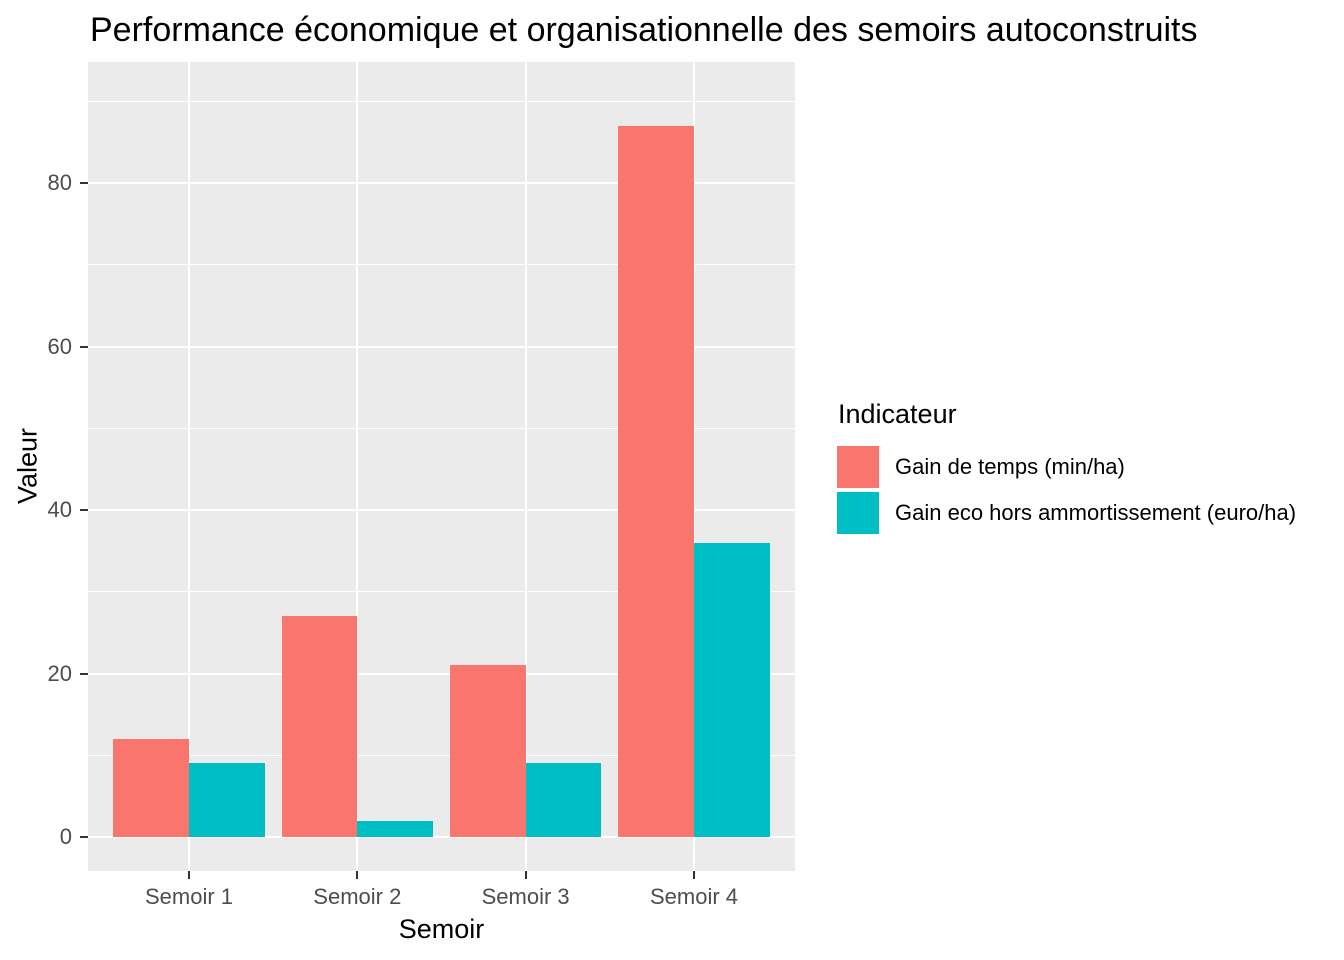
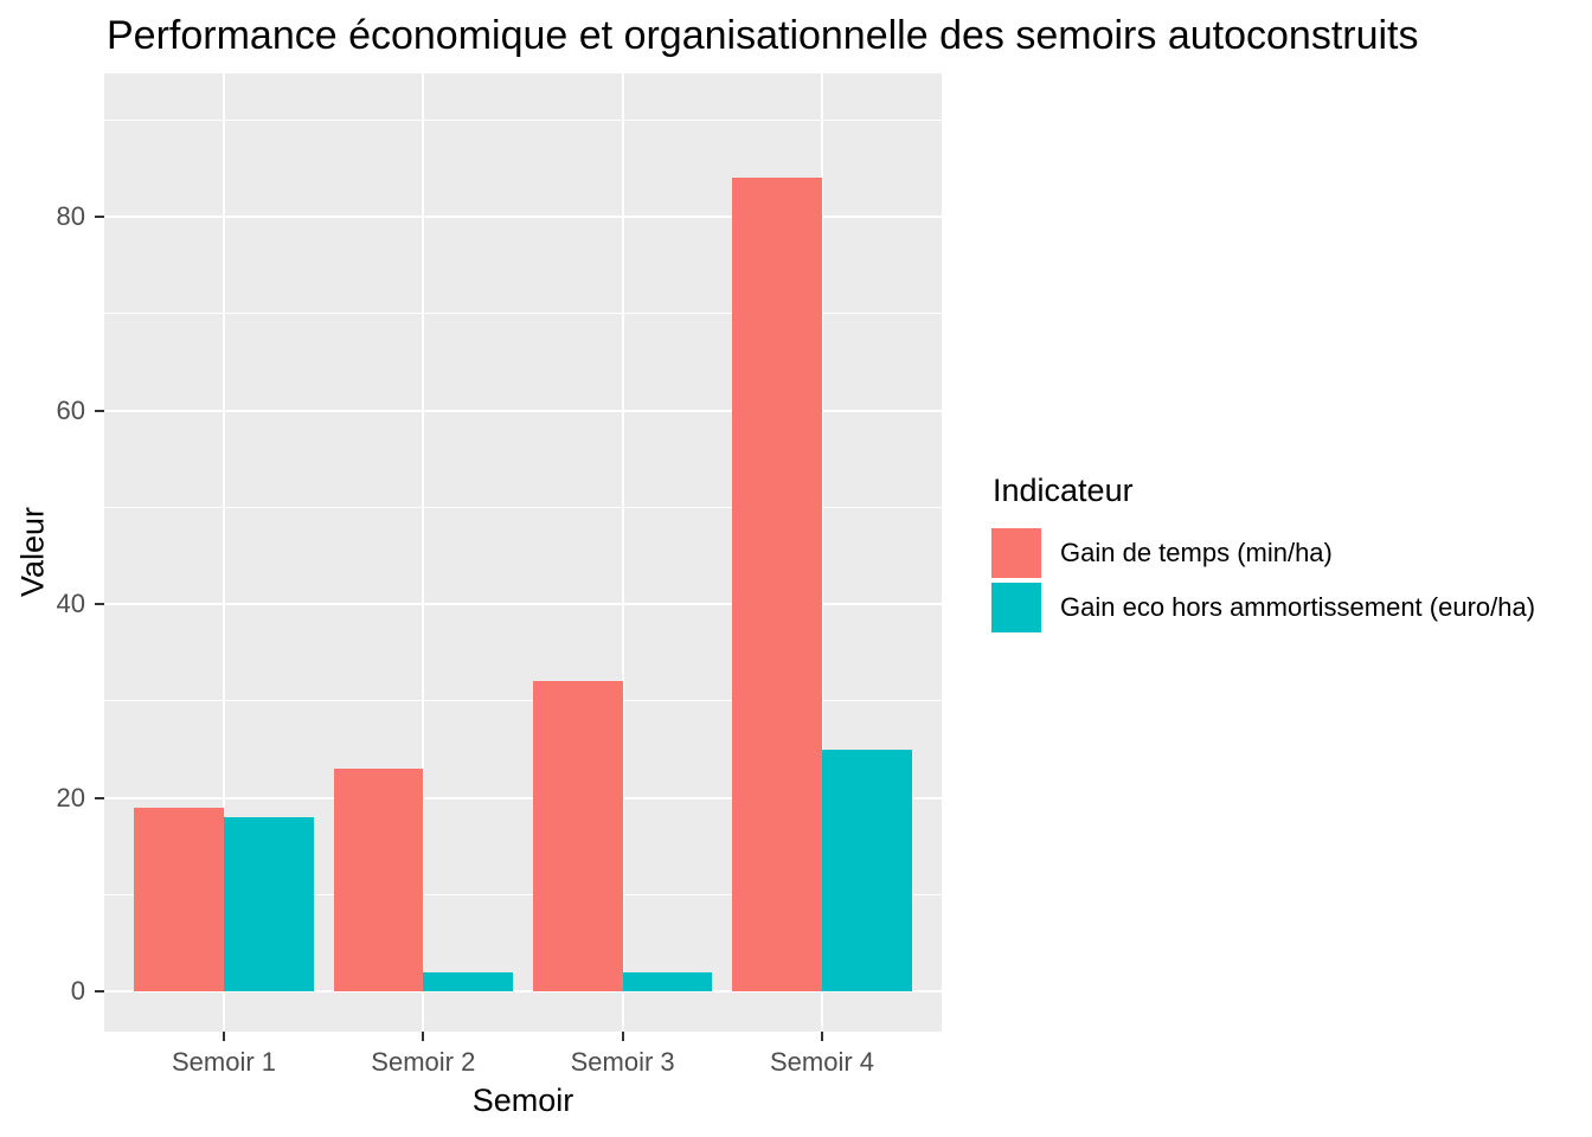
Gain de temps (min/ha)/Semoir 1: 12 -> 19
Gain eco hors ammortissement (euro/ha)/Semoir 1: 9 -> 18
Gain de temps (min/ha)/Semoir 2: 27 -> 23
Gain de temps (min/ha)/Semoir 3: 21 -> 32
Gain eco hors ammortissement (euro/ha)/Semoir 3: 9 -> 2
Gain de temps (min/ha)/Semoir 4: 87 -> 84
Gain eco hors ammortissement (euro/ha)/Semoir 4: 36 -> 25
